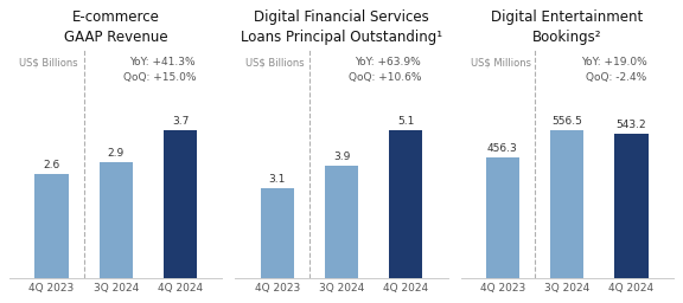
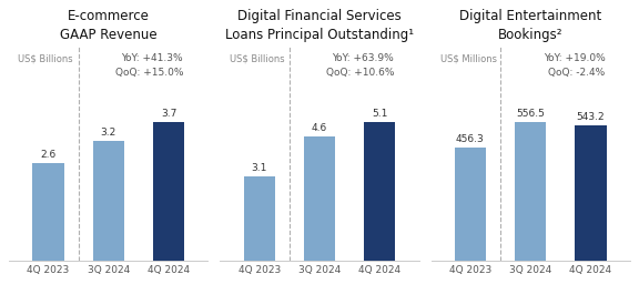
E-commerce GAAP Revenue/3Q 2024: 2.9 -> 3.2
Digital Financial Services Loans Principal Outstanding¹/3Q 2024: 3.9 -> 4.6
